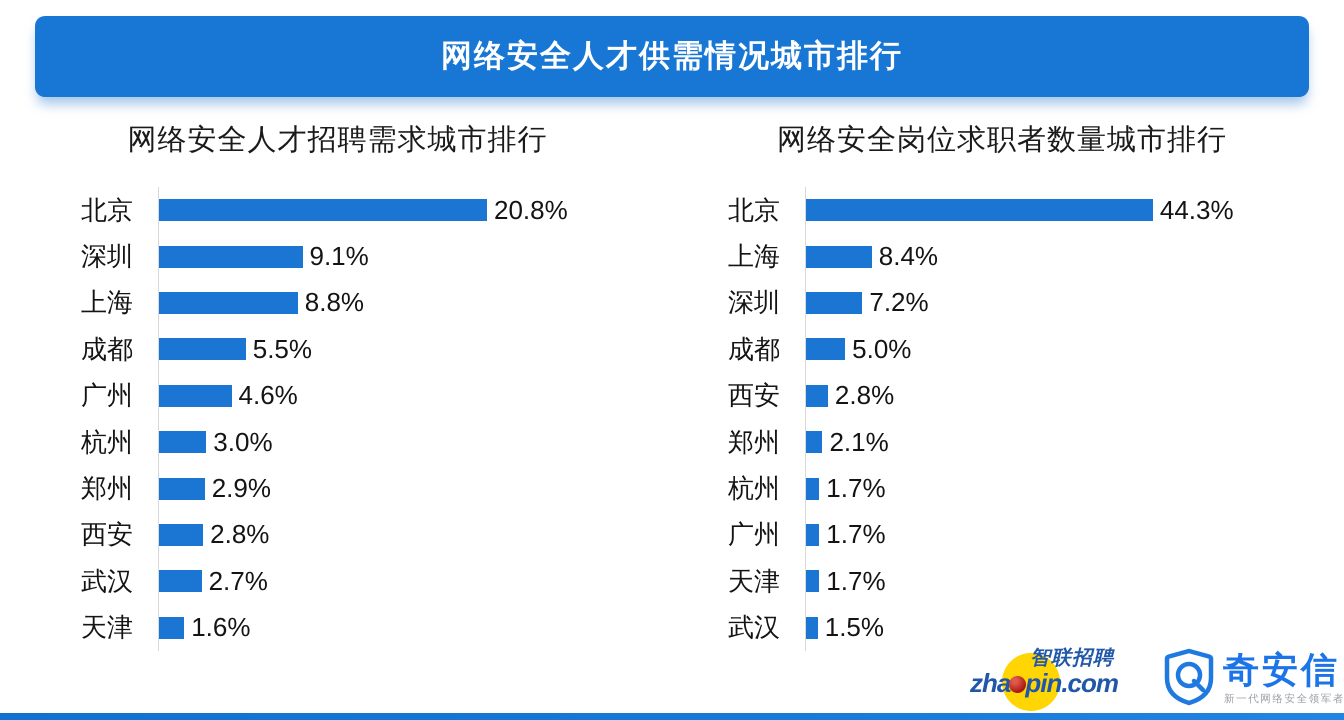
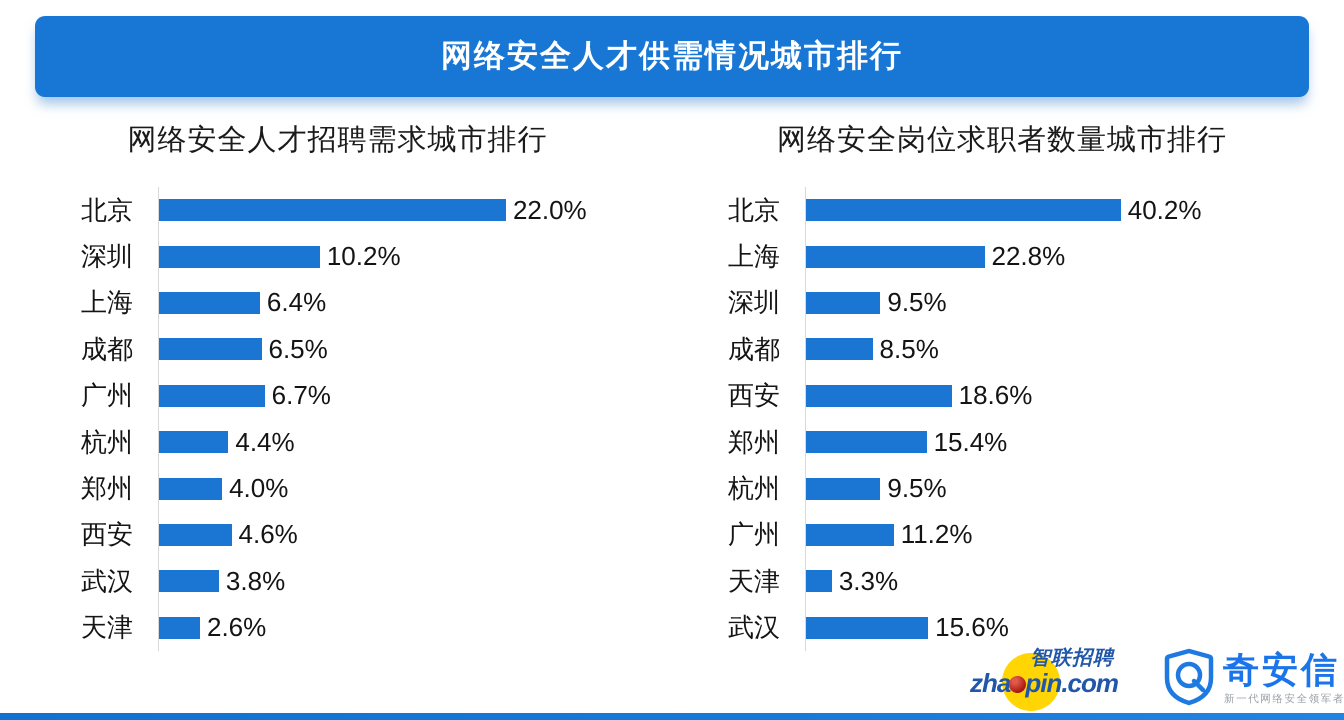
网络安全人才招聘需求城市排行/北京: 20.8% -> 22.0%
网络安全人才招聘需求城市排行/深圳: 9.1% -> 10.2%
网络安全人才招聘需求城市排行/上海: 8.8% -> 6.4%
网络安全人才招聘需求城市排行/成都: 5.5% -> 6.5%
网络安全人才招聘需求城市排行/广州: 4.6% -> 6.7%
网络安全人才招聘需求城市排行/杭州: 3.0% -> 4.4%
网络安全人才招聘需求城市排行/郑州: 2.9% -> 4.0%
网络安全人才招聘需求城市排行/西安: 2.8% -> 4.6%
网络安全人才招聘需求城市排行/武汉: 2.7% -> 3.8%
网络安全人才招聘需求城市排行/天津: 1.6% -> 2.6%
网络安全岗位求职者数量城市排行/北京: 44.3% -> 40.2%
网络安全岗位求职者数量城市排行/上海: 8.4% -> 22.8%
网络安全岗位求职者数量城市排行/深圳: 7.2% -> 9.5%
网络安全岗位求职者数量城市排行/成都: 5.0% -> 8.5%
网络安全岗位求职者数量城市排行/西安: 2.8% -> 18.6%
网络安全岗位求职者数量城市排行/郑州: 2.1% -> 15.4%
网络安全岗位求职者数量城市排行/杭州: 1.7% -> 9.5%
网络安全岗位求职者数量城市排行/广州: 1.7% -> 11.2%
网络安全岗位求职者数量城市排行/天津: 1.7% -> 3.3%
网络安全岗位求职者数量城市排行/武汉: 1.5% -> 15.6%
